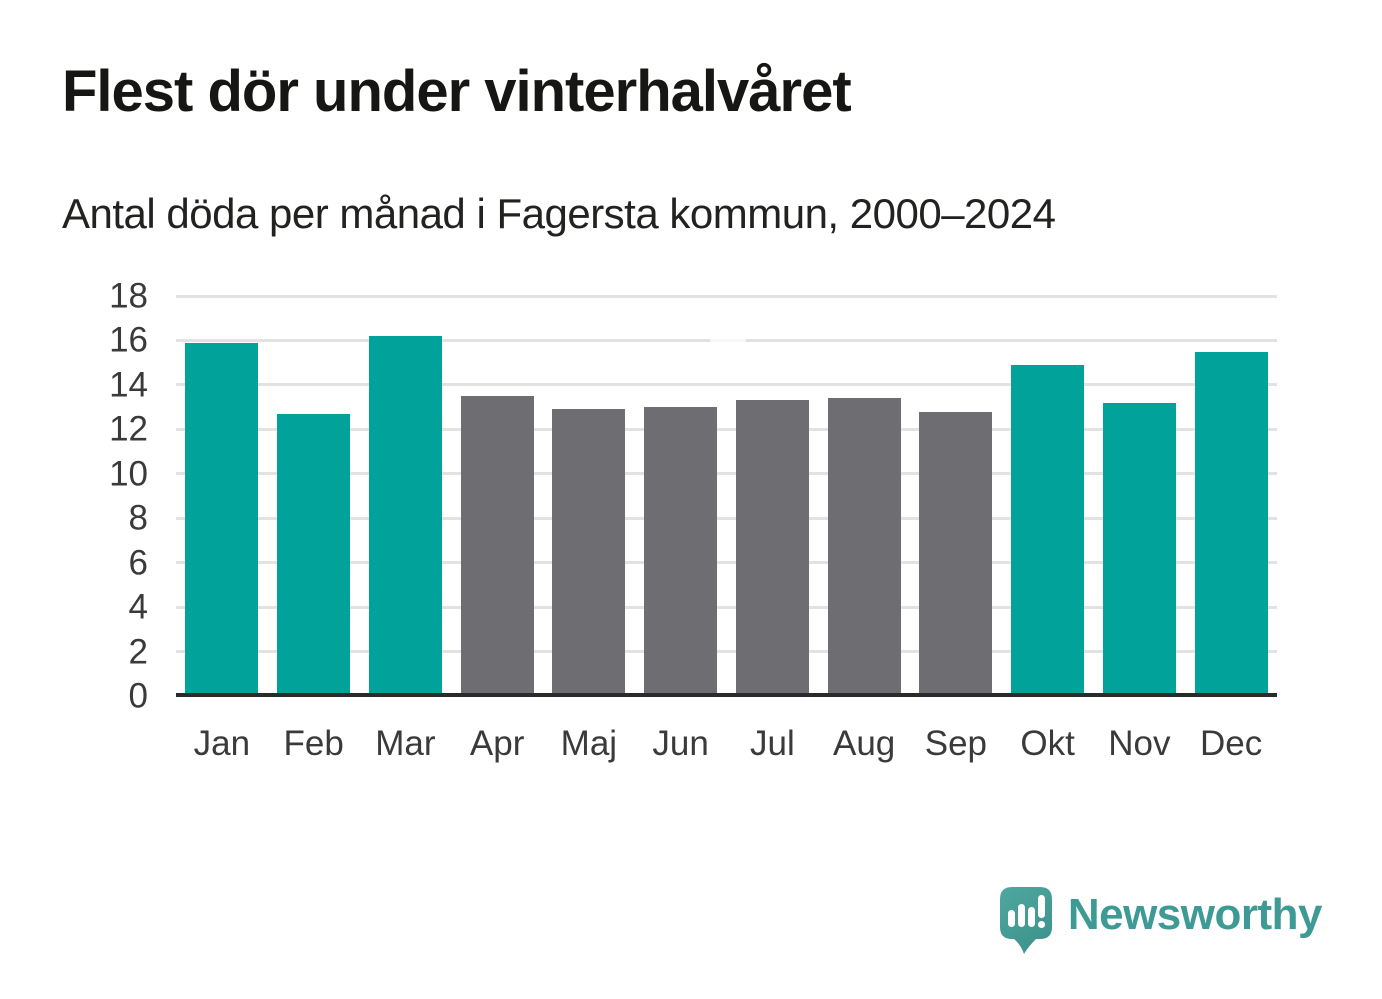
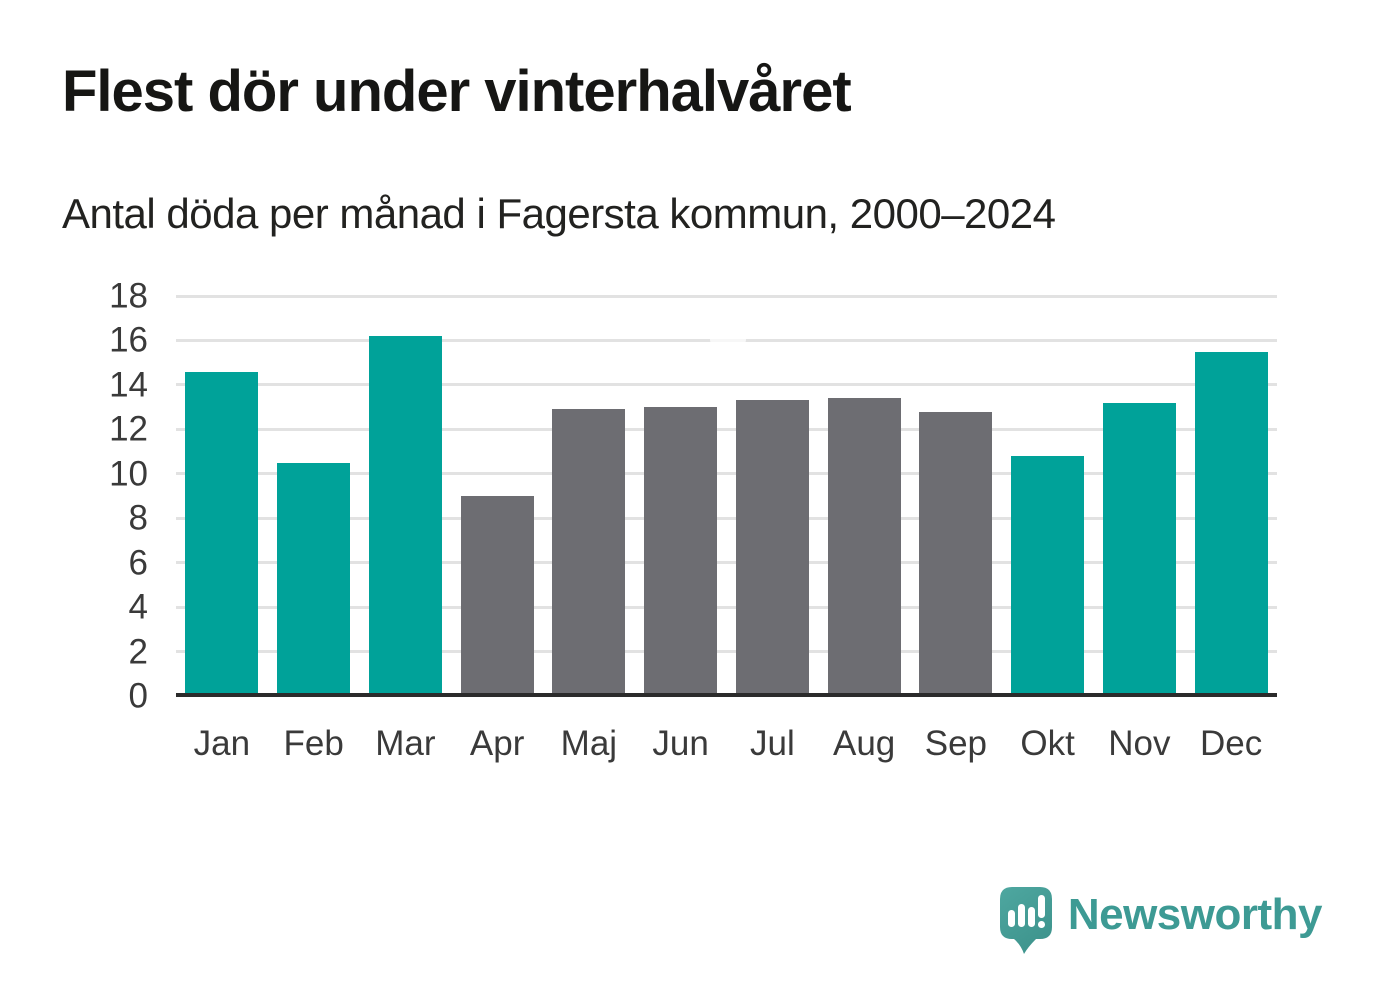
Jan: 15.9 -> 14.6
Feb: 12.7 -> 10.5
Apr: 13.5 -> 9.0
Okt: 14.9 -> 10.8
